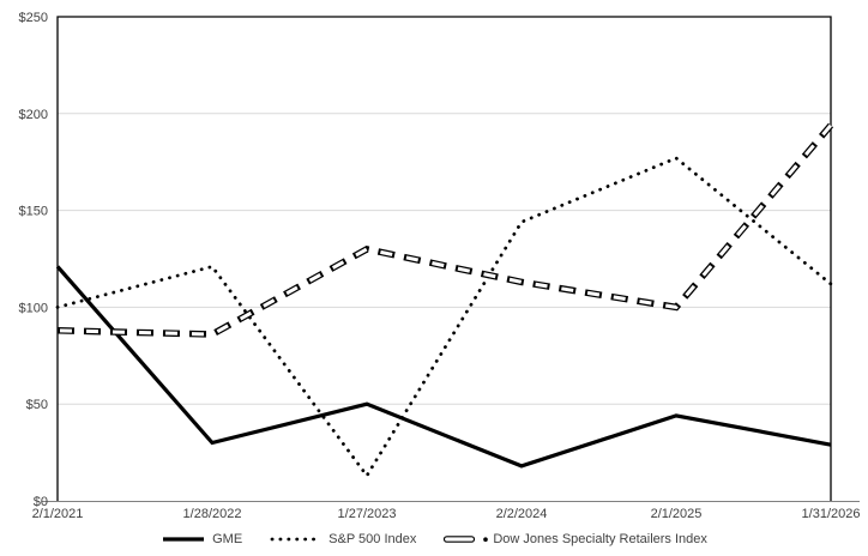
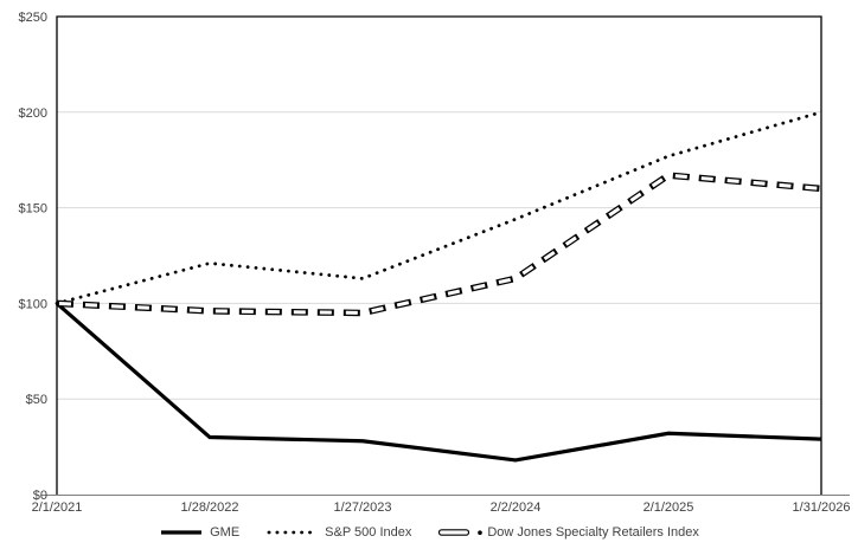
GME/2/1/2021: $121 -> $100
Dow Jones Specialty Retailers Index/2/1/2021: $88 -> $100
Dow Jones Specialty Retailers Index/1/28/2022: $86 -> $96
GME/1/27/2023: $50 -> $28
S&P 500 Index/1/27/2023: $13 -> $113
Dow Jones Specialty Retailers Index/1/27/2023: $130 -> $95
GME/2/1/2025: $44 -> $32
Dow Jones Specialty Retailers Index/2/1/2025: $100 -> $167
S&P 500 Index/1/31/2026: $112 -> $200
Dow Jones Specialty Retailers Index/1/31/2026: $194 -> $160
